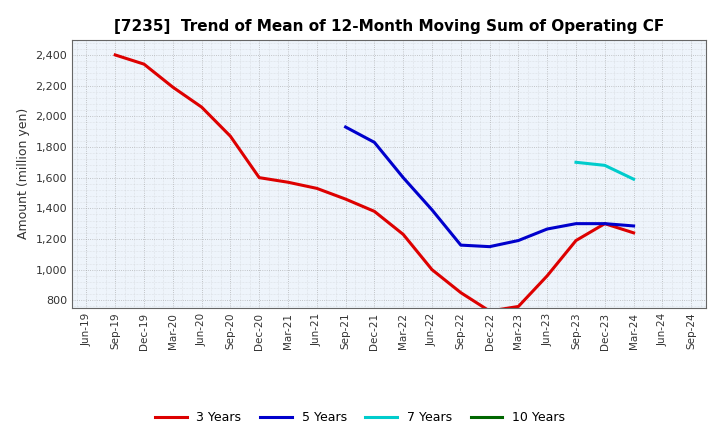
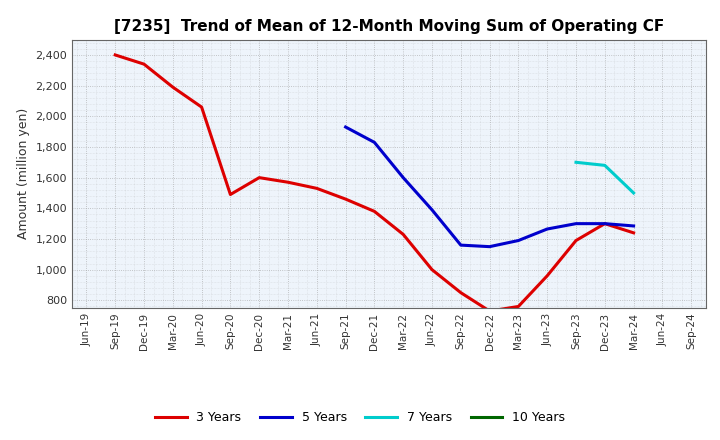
3 Years/Sep-20: 1,870 -> 1,490
7 Years/Mar-24: 1,590 -> 1,500
